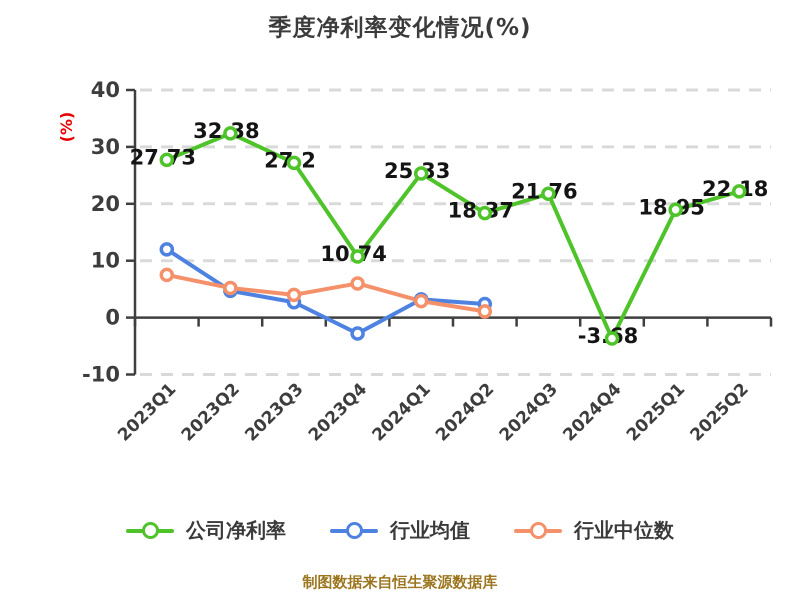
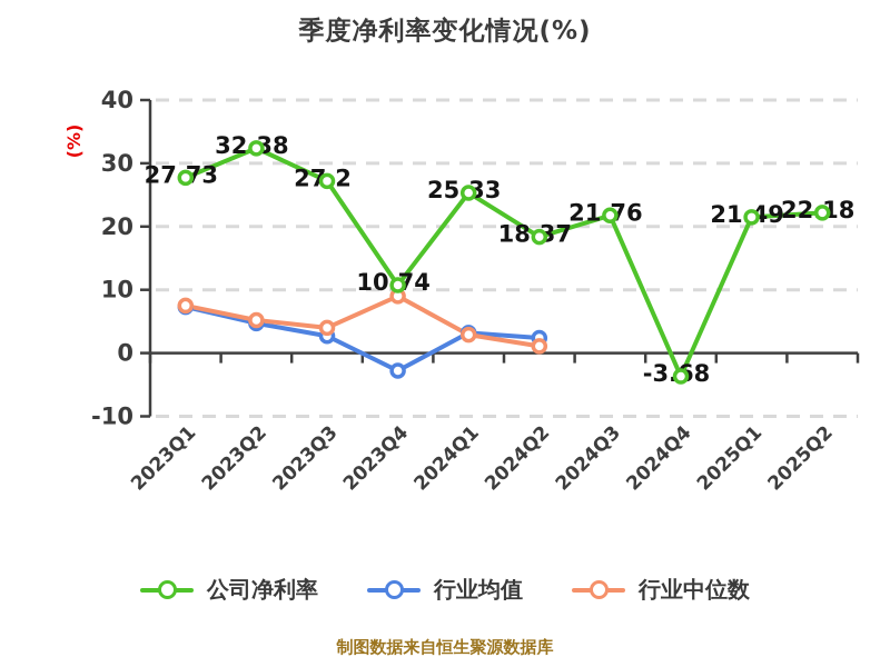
行业均值/2023Q1: 12 -> 7
行业中位数/2023Q4: 6 -> 9
公司净利率/2025Q1: 18.95 -> 21.49
